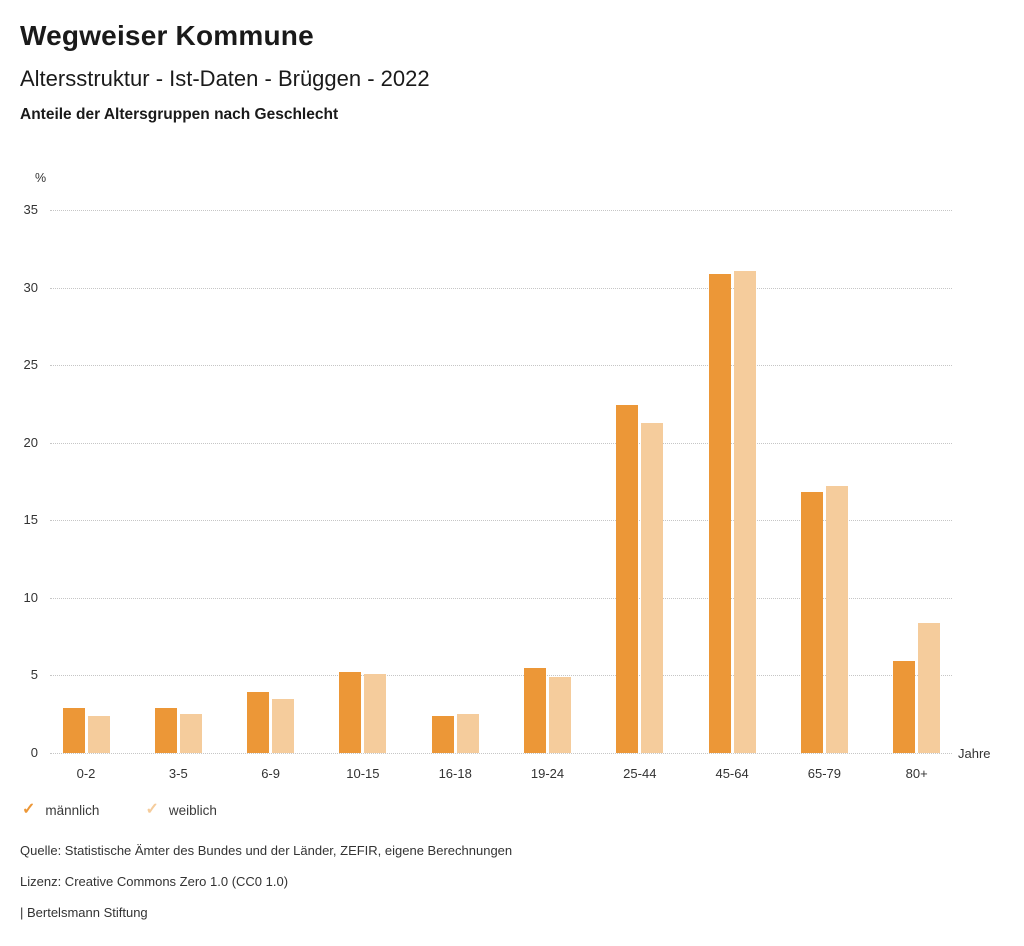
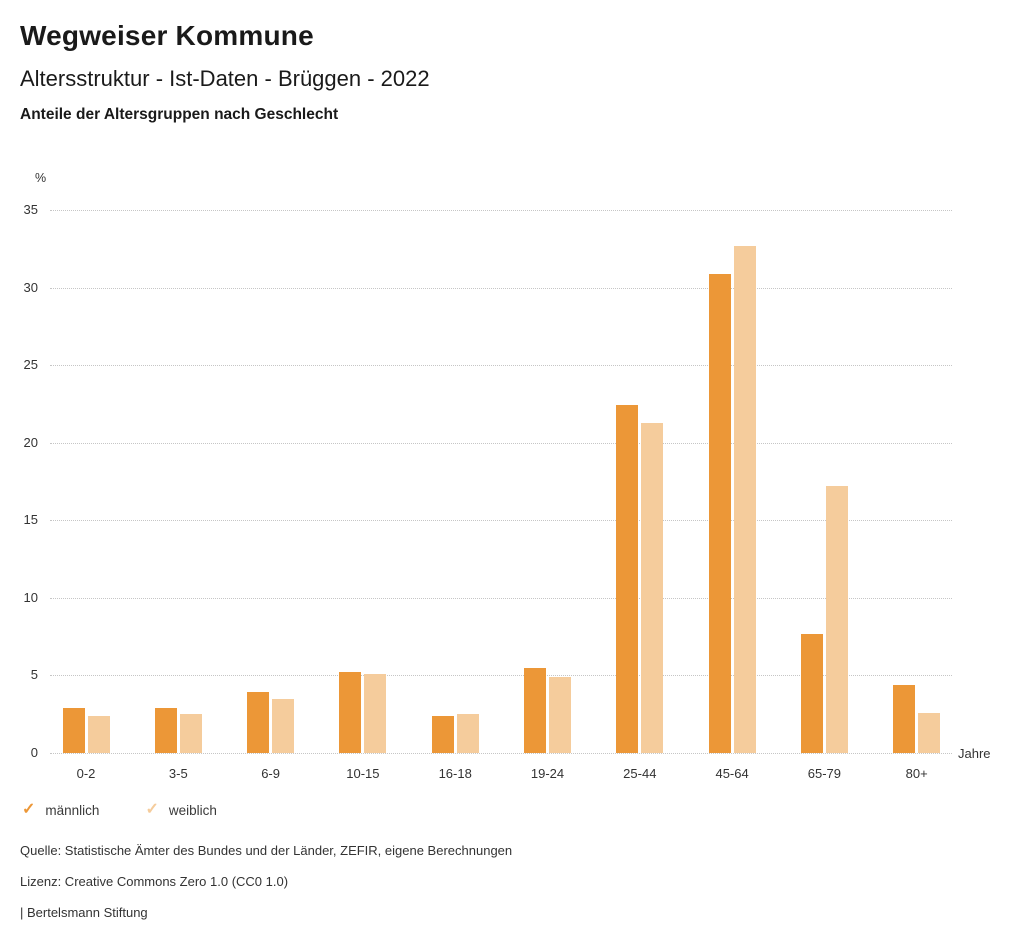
weiblich/45-64: 31.1 -> 32.7
männlich/65-79: 16.8 -> 7.7
männlich/80+: 5.9 -> 4.4
weiblich/80+: 8.4 -> 2.6
